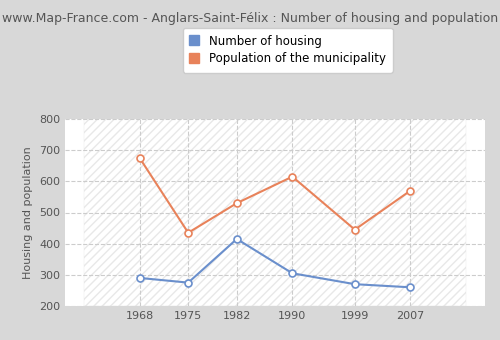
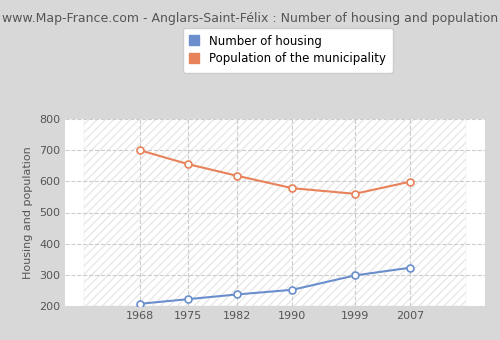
Number of housing/1968: 290 -> 207
Population of the municipality/1968: 675 -> 700
Number of housing/1975: 275 -> 222
Population of the municipality/1975: 435 -> 655
Number of housing/1982: 415 -> 237
Population of the municipality/1982: 530 -> 618
Number of housing/1990: 305 -> 252
Population of the municipality/1990: 615 -> 578
Number of housing/1999: 270 -> 298
Population of the municipality/1999: 445 -> 560
Number of housing/2007: 260 -> 323
Population of the municipality/2007: 570 -> 599
